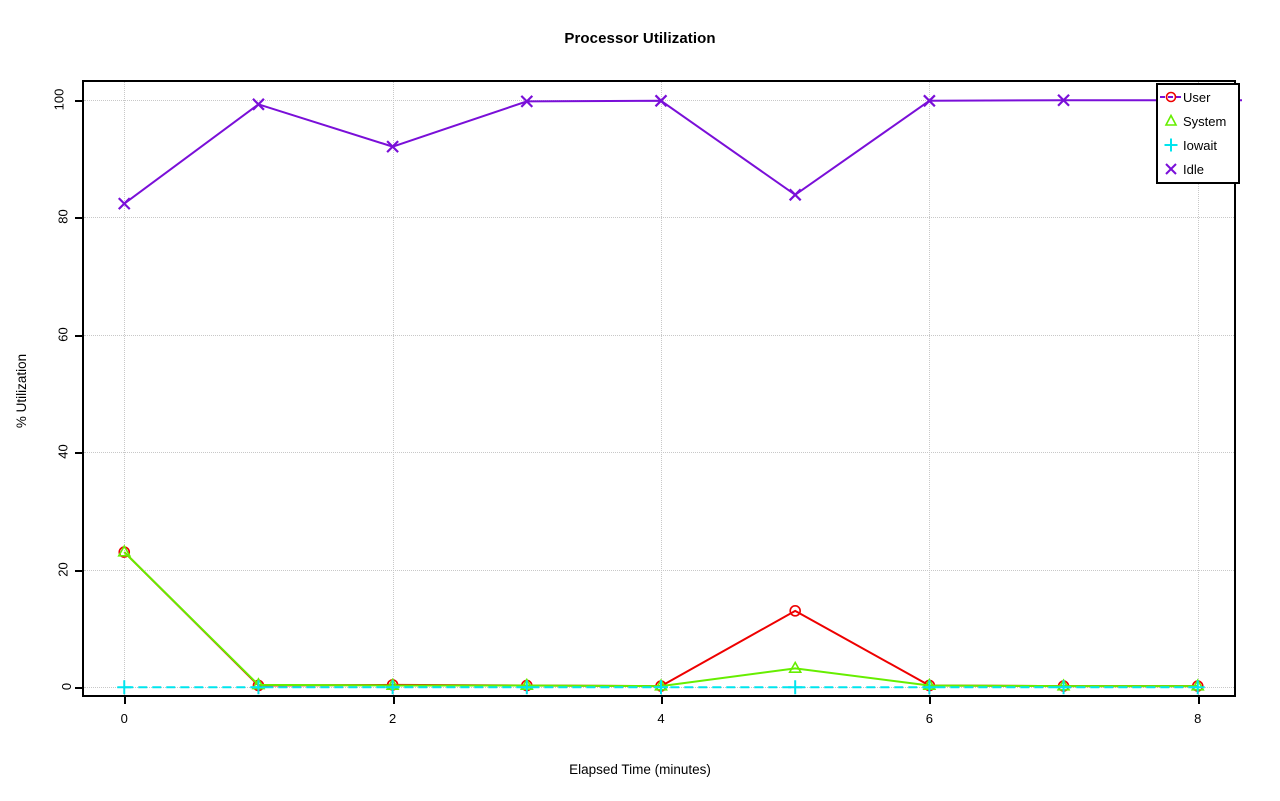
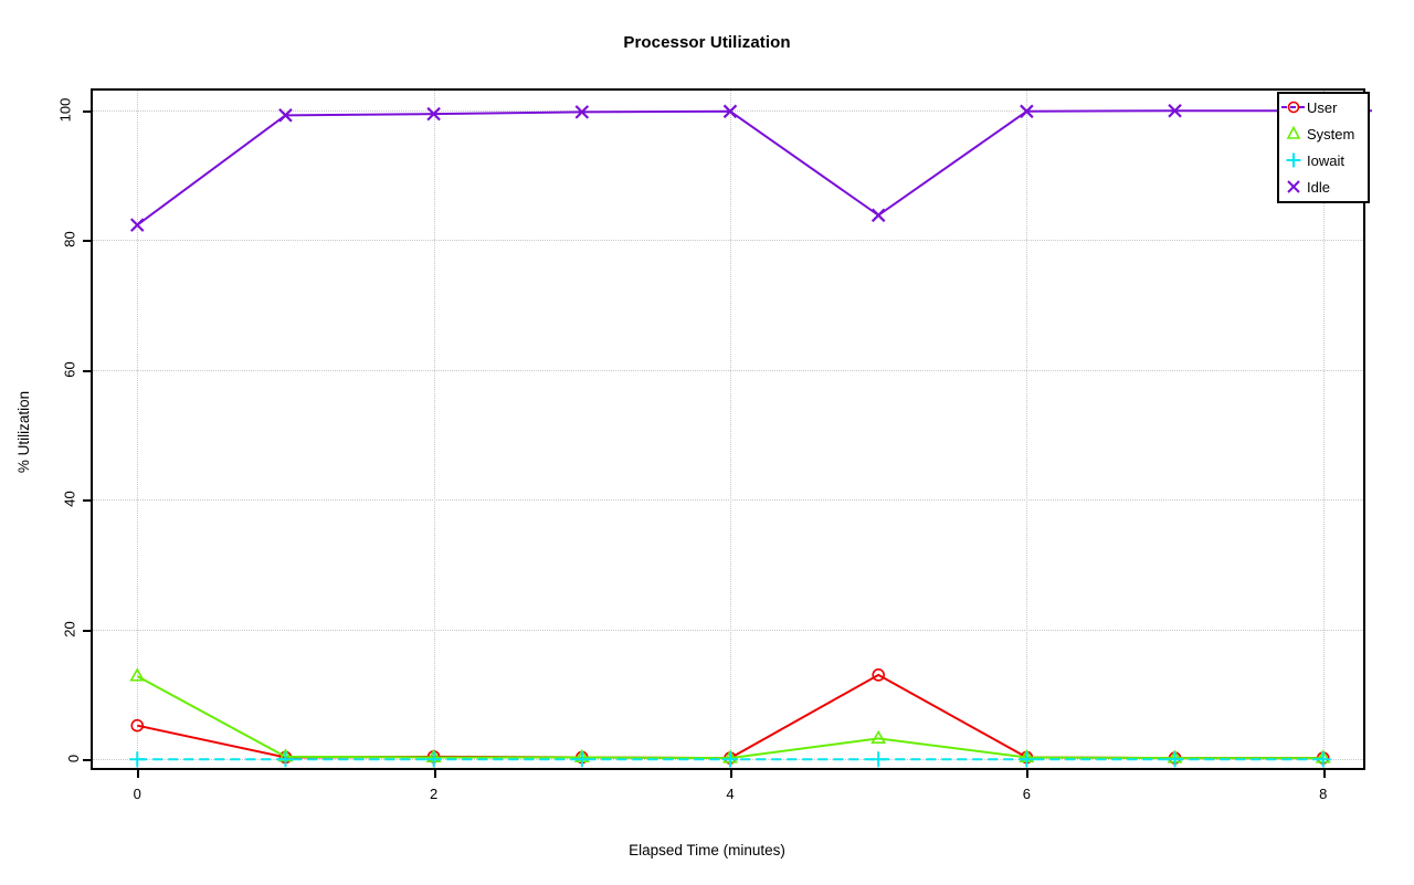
User/0: 23 -> 5
System/0: 23 -> 13
Idle/2: 92 -> 99
